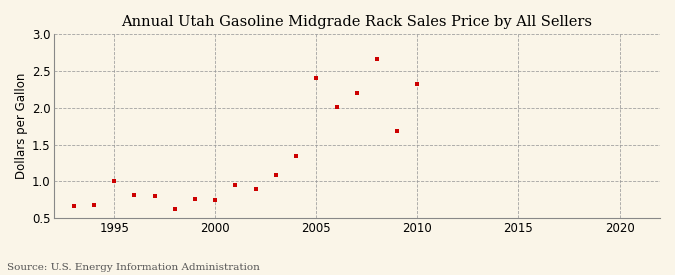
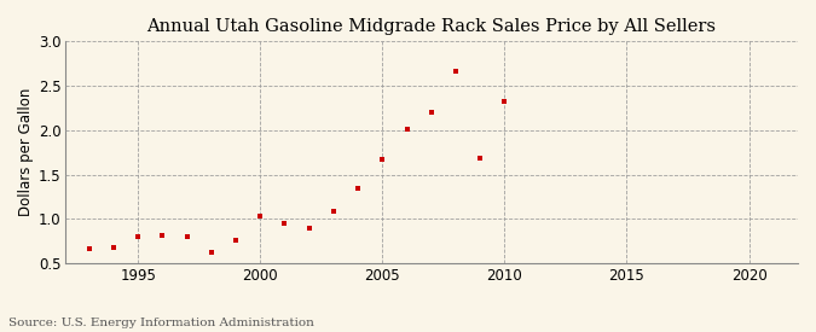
1995: 1.00 -> 0.80
2000: 0.74 -> 1.03
2005: 2.40 -> 1.67
